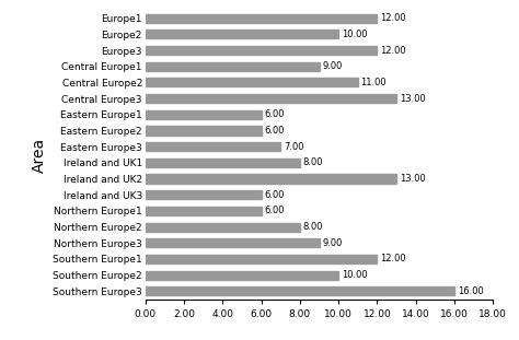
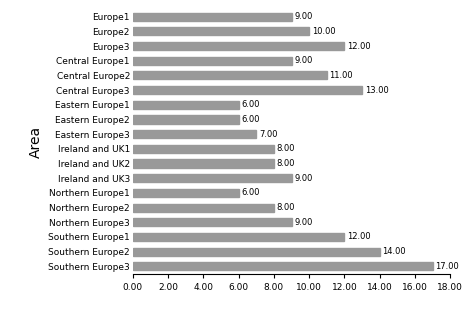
Europe1: 12.00 -> 9.00
Ireland and UK2: 13.00 -> 8.00
Ireland and UK3: 6.00 -> 9.00
Southern Europe2: 10.00 -> 14.00
Southern Europe3: 16.00 -> 17.00
